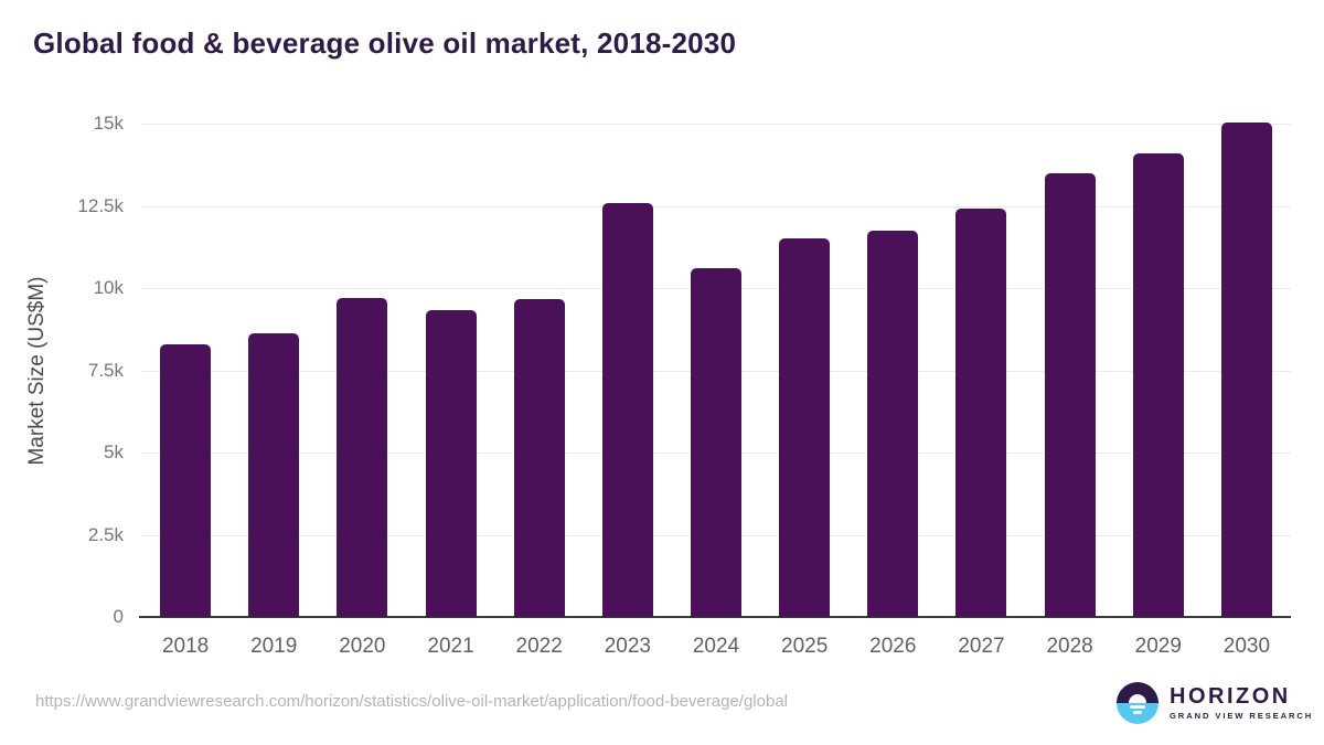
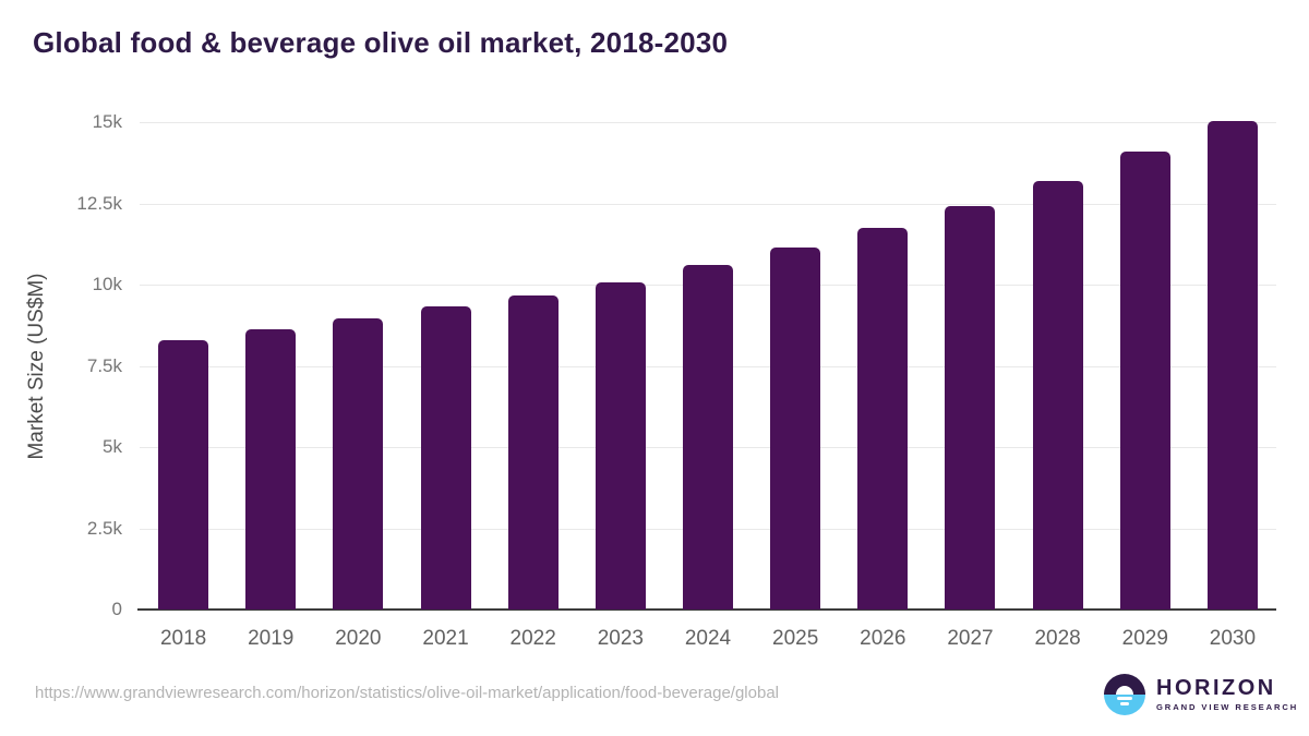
2020: 9.7k -> 9.0k
2023: 12.6k -> 10.1k
2025: 11.5k -> 11.1k
2028: 13.5k -> 13.2k
